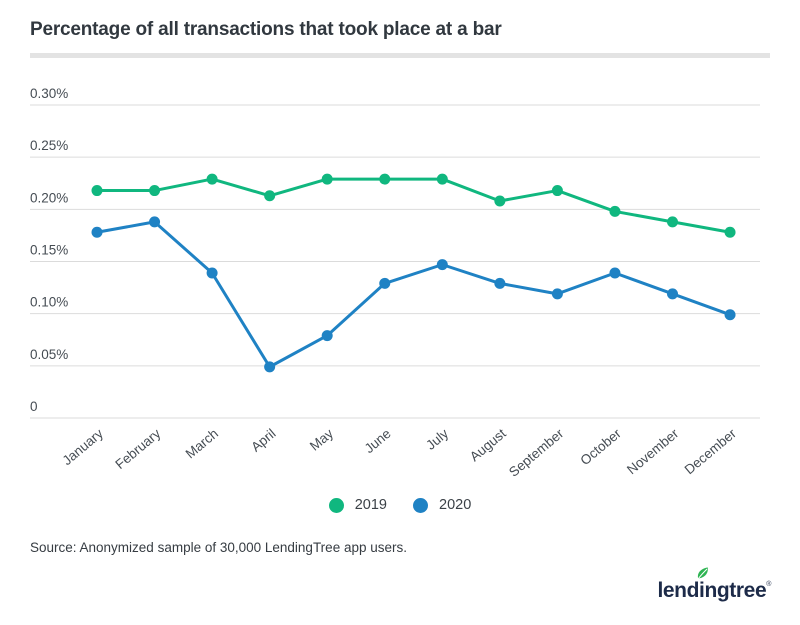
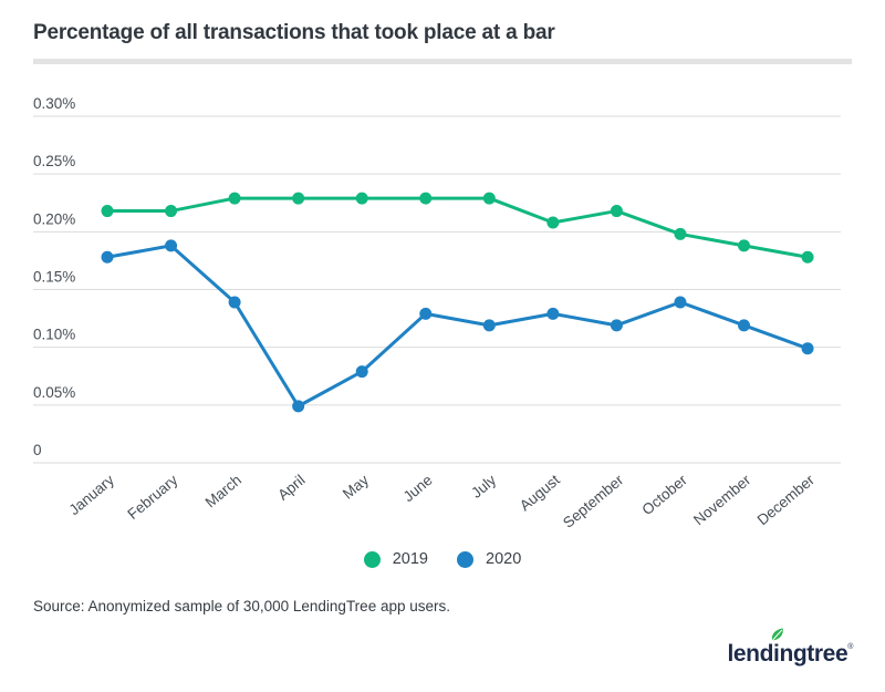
2019/April: 0.213% -> 0.229%
2020/July: 0.147% -> 0.119%
